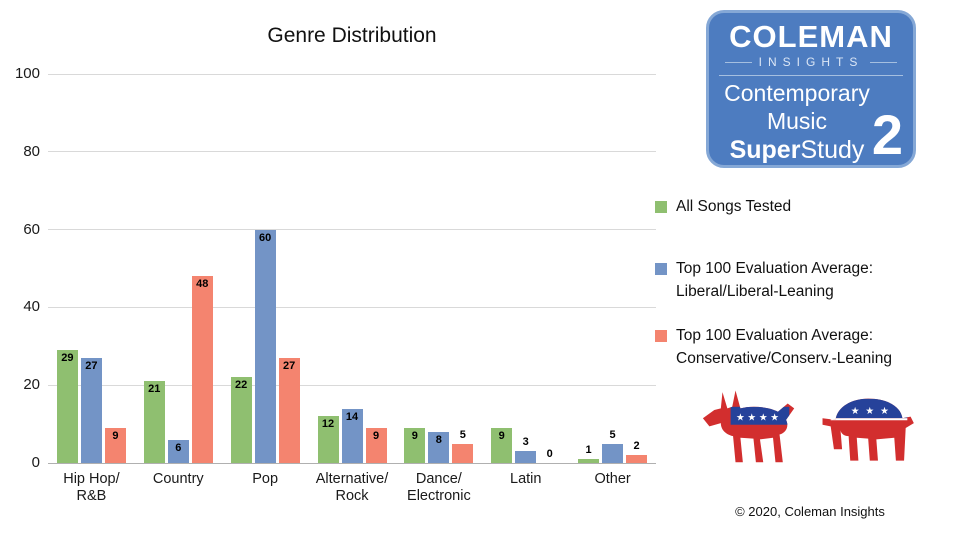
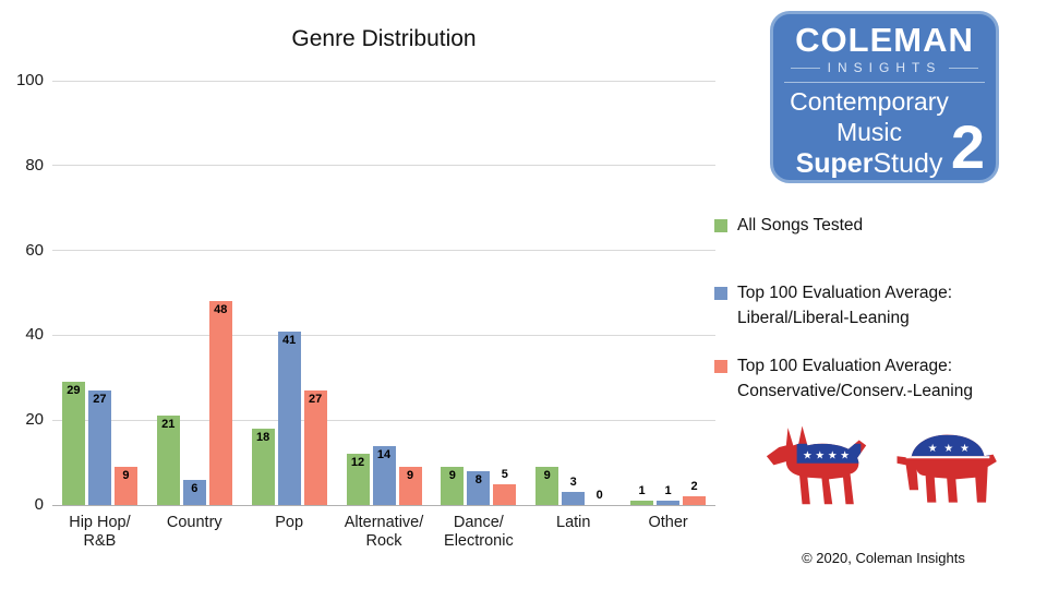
All Songs Tested/Pop: 22 -> 18
Top 100 Evaluation Average: Liberal/Liberal-Leaning/Pop: 60 -> 41
Top 100 Evaluation Average: Liberal/Liberal-Leaning/Other: 5 -> 1
